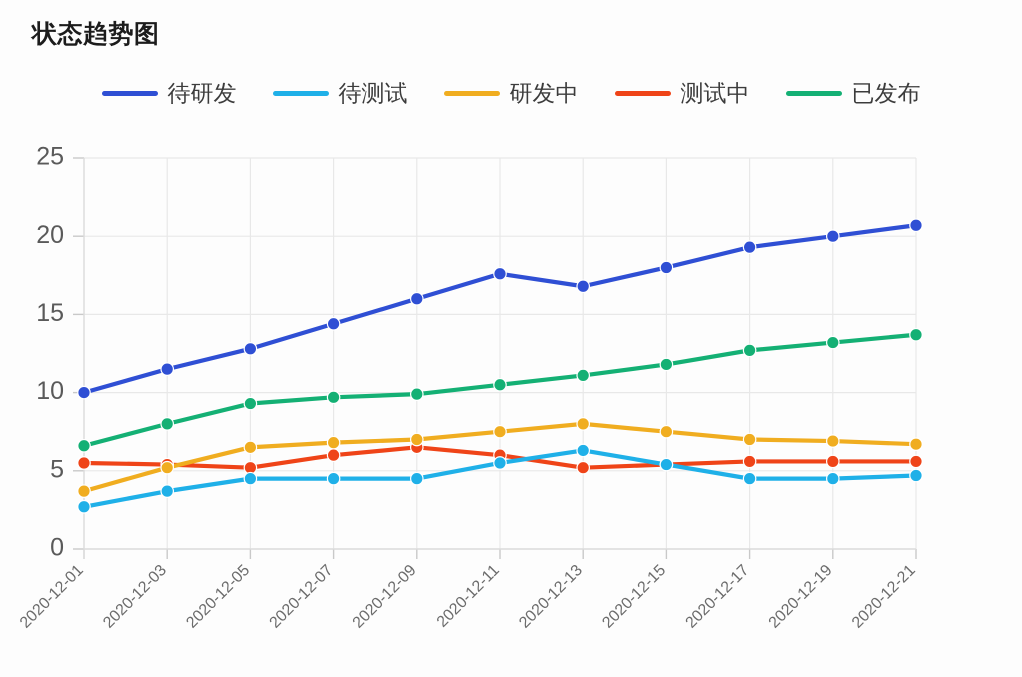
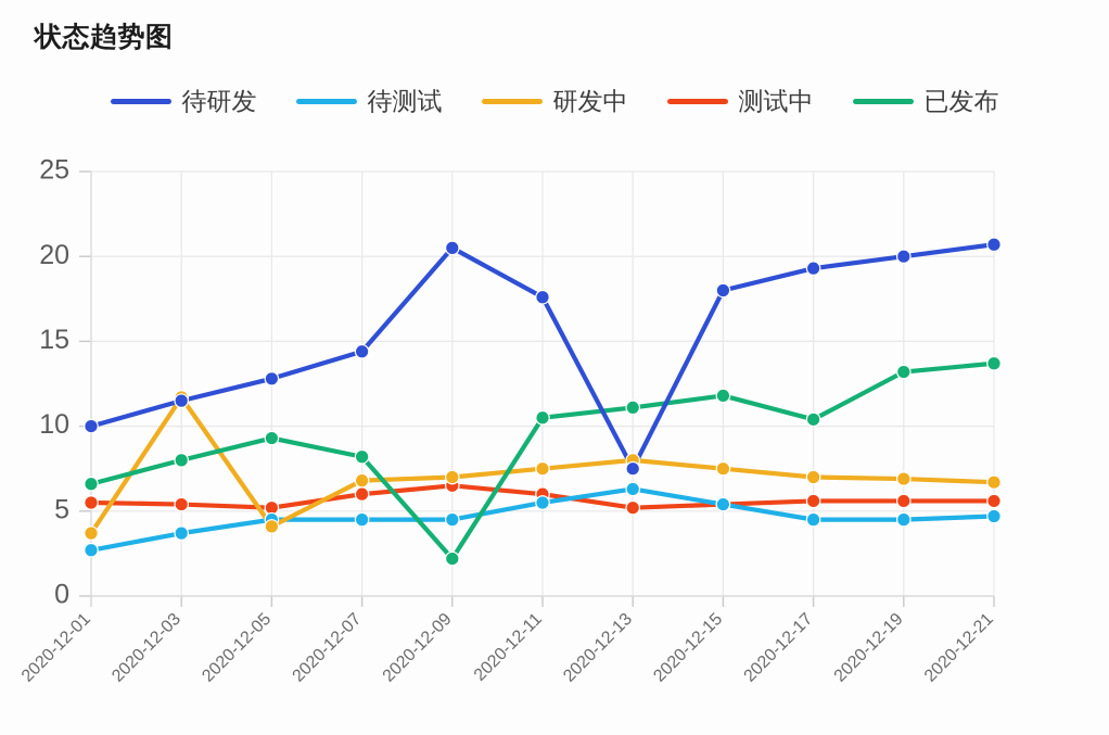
研发中/2020-12-03: 5.2 -> 11.7
研发中/2020-12-05: 6.5 -> 4.1
已发布/2020-12-07: 9.7 -> 8.2
待研发/2020-12-09: 16.0 -> 20.5
已发布/2020-12-09: 9.9 -> 2.2
待研发/2020-12-13: 16.8 -> 7.5
已发布/2020-12-17: 12.7 -> 10.4
